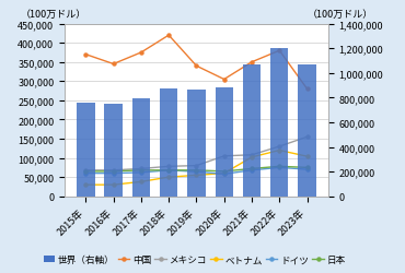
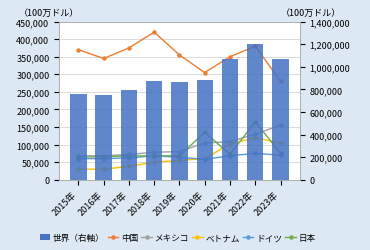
中国/2019年: 340,000 -> 355,000
日本/2020年: 65,000 -> 135,000
日本/2022年: 78,000 -> 165,000
